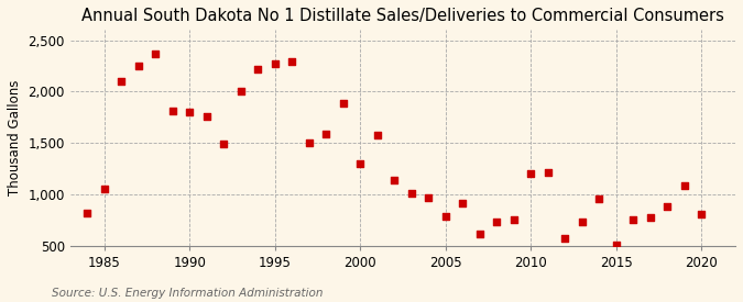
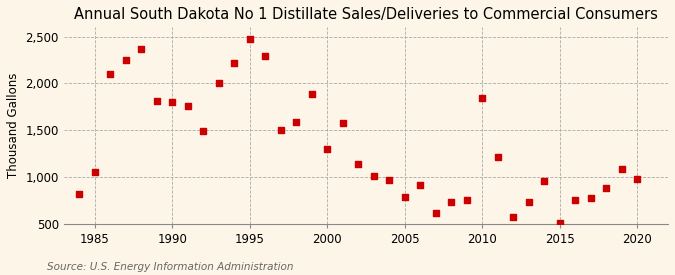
1995: 2,270 -> 2,480
2010: 1,210 -> 1,840
2020: 810 -> 980
